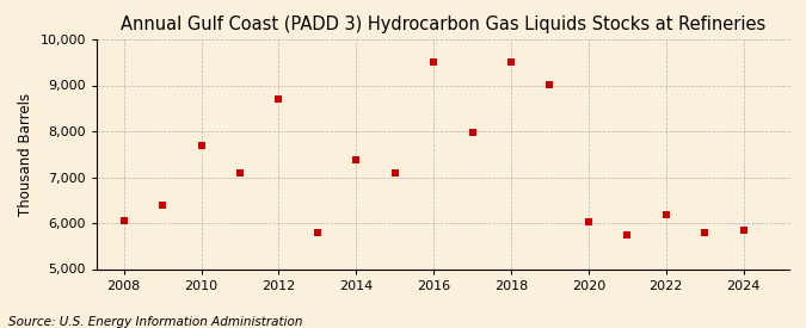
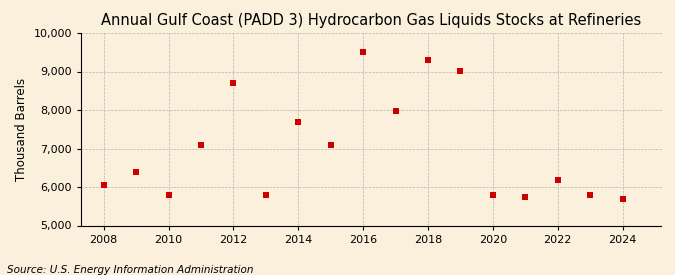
2010: 7,700 -> 5,800
2014: 7,380 -> 7,700
2018: 9,500 -> 9,300
2020: 6,020 -> 5,800
2024: 5,850 -> 5,700
